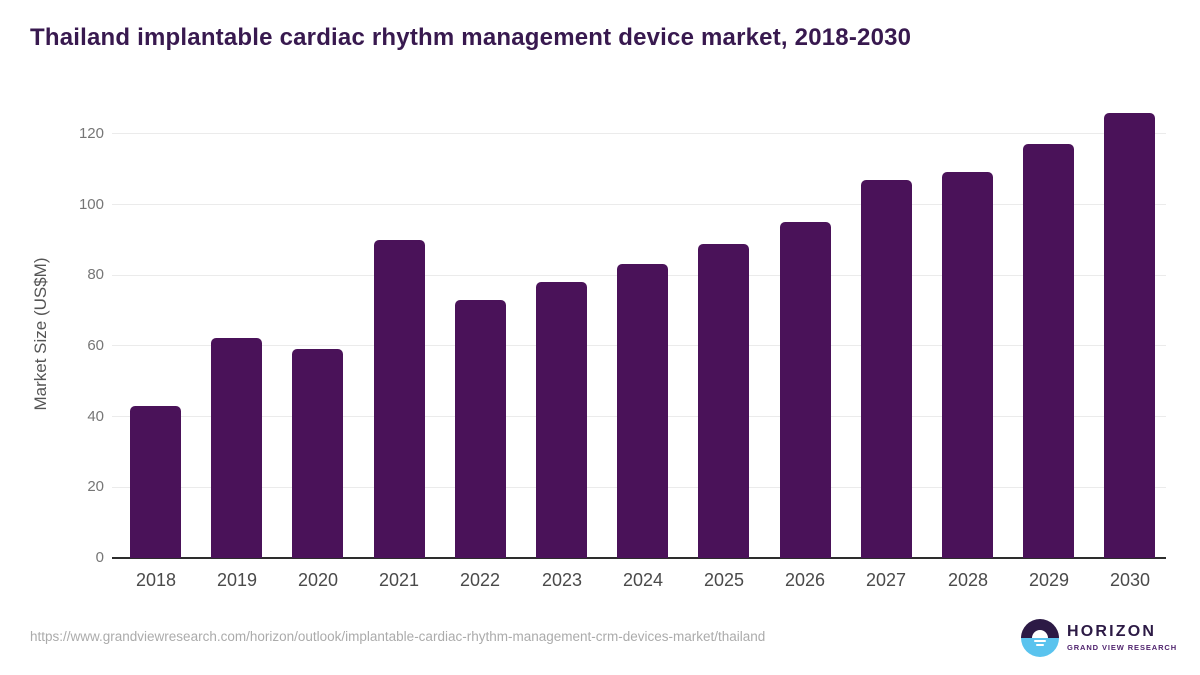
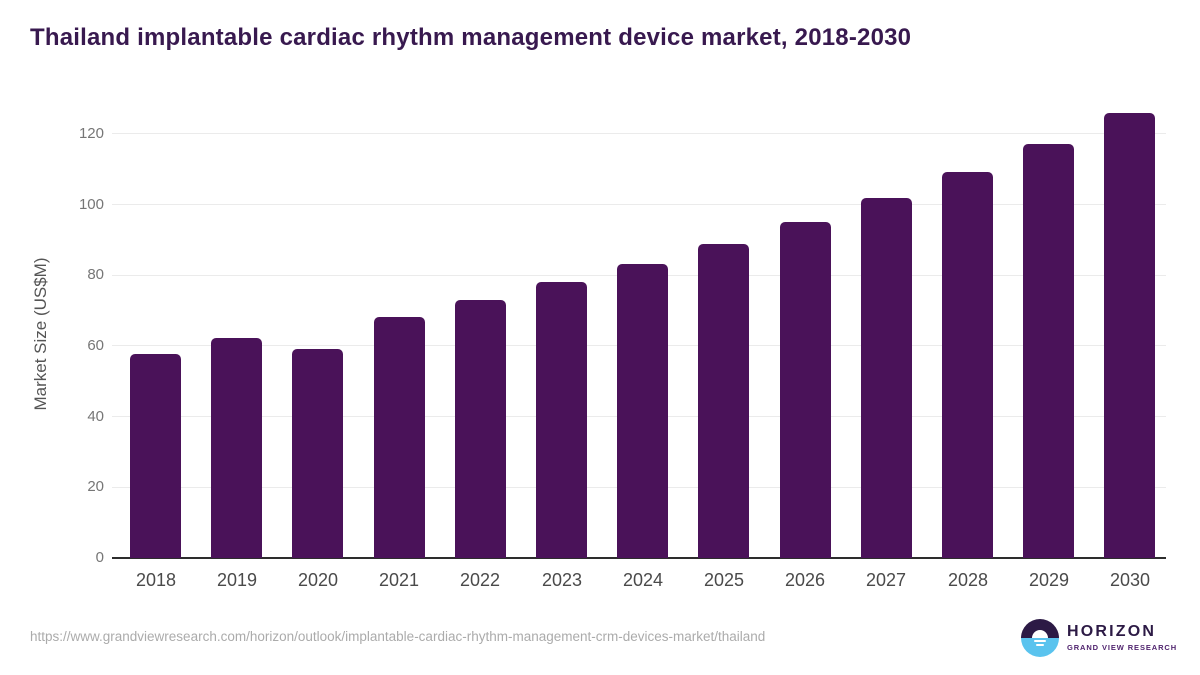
2018: 43 -> 58
2021: 90 -> 68
2027: 107 -> 102
